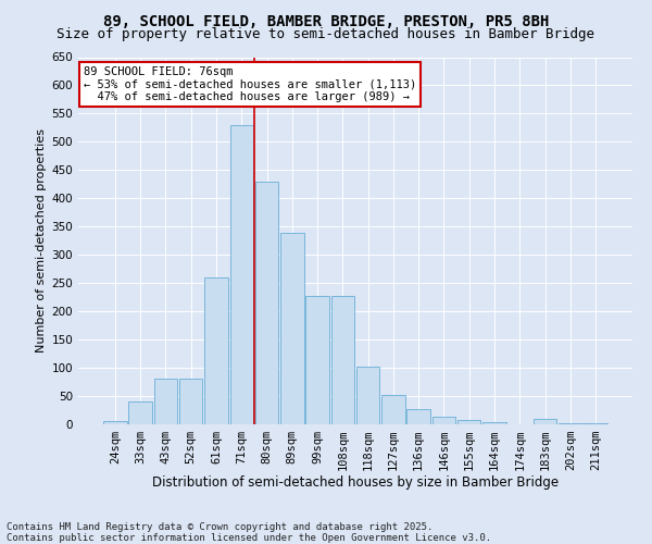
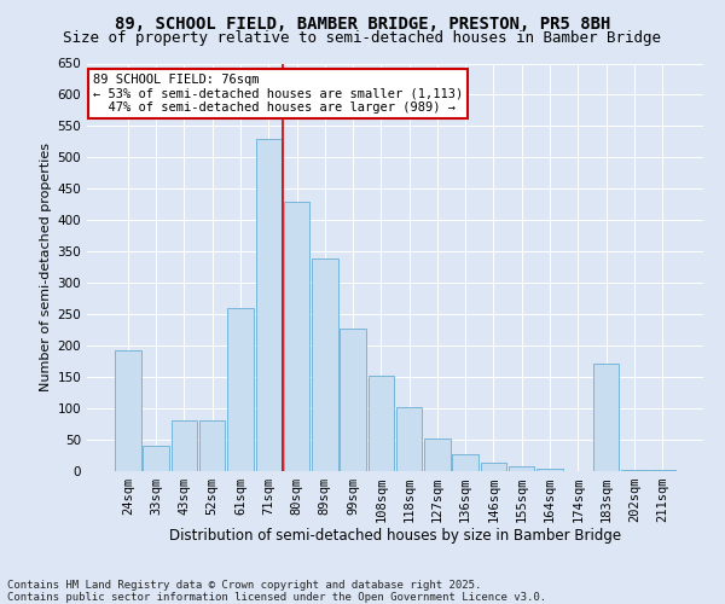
24sqm: 6 -> 192
108sqm: 228 -> 152
183sqm: 10 -> 172
